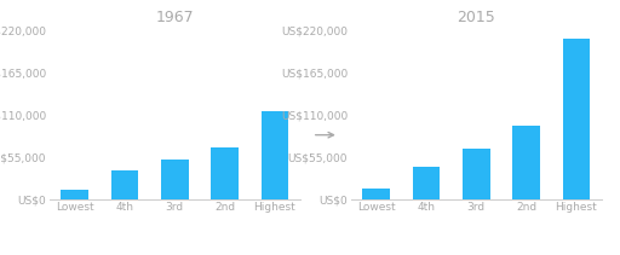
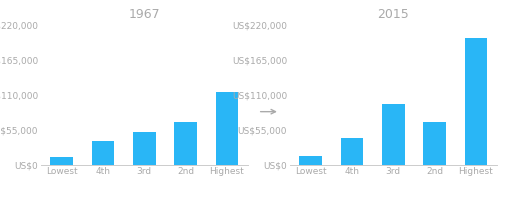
2015/3rd: US$65,000 -> US$96,000
2015/2nd: US$95,000 -> US$68,000
2015/Highest: US$210,000 -> US$200,000
